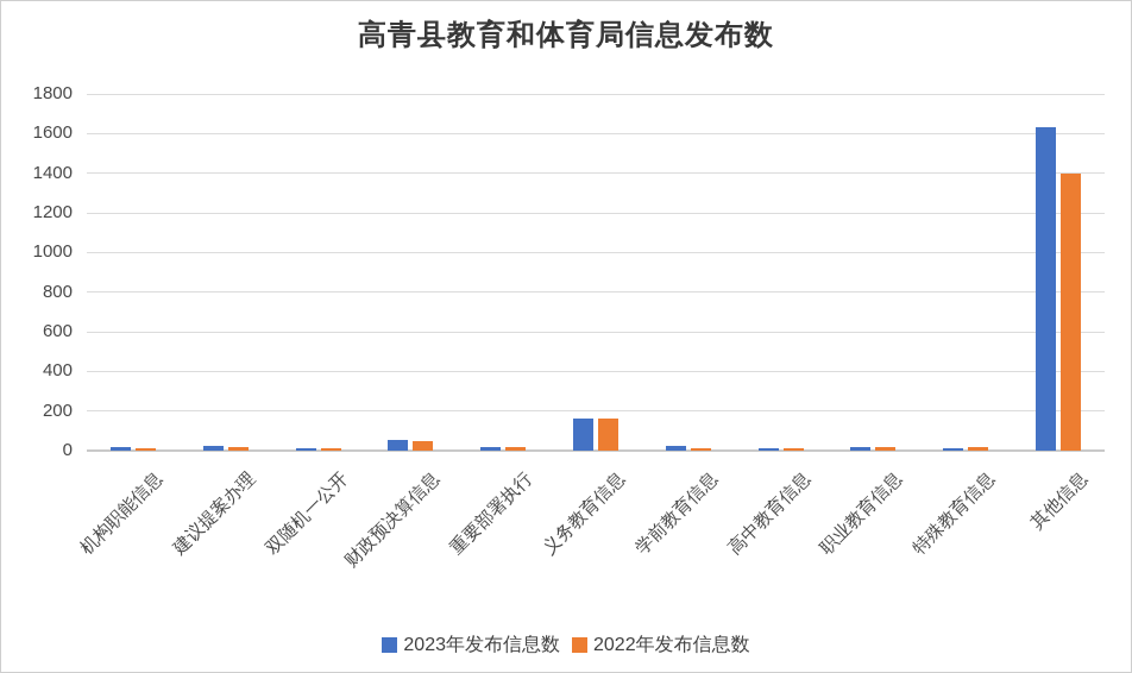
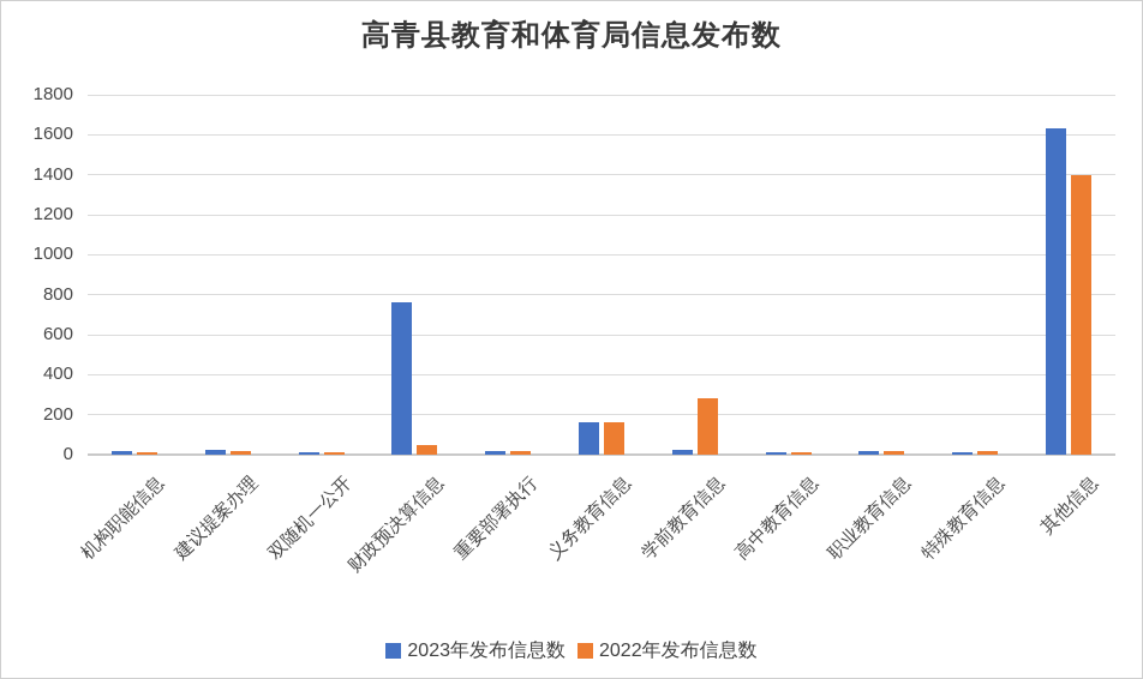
2023年发布信息数/财政预决算信息: 50 -> 760
2022年发布信息数/学前教育信息: 10 -> 280
